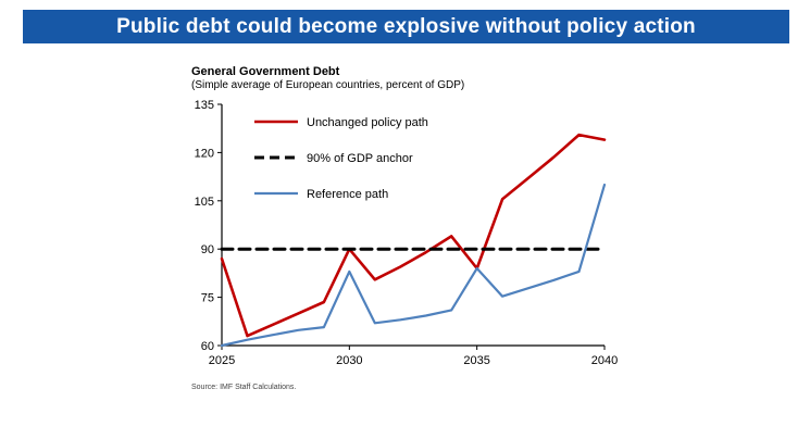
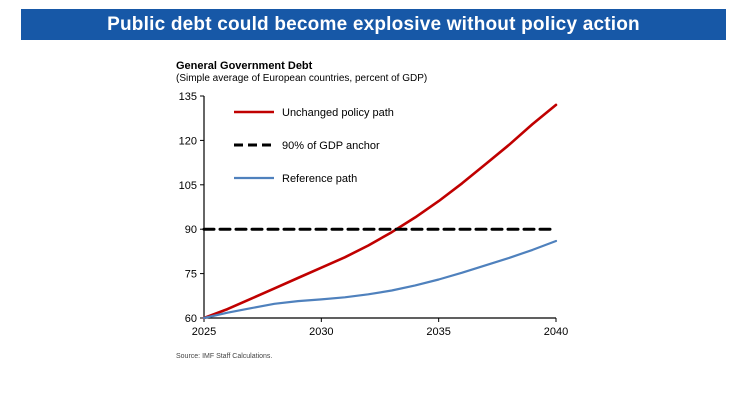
Unchanged policy path/2025: 87 -> 60
Unchanged policy path/2030: 90 -> 77
Reference path/2030: 83 -> 66
Unchanged policy path/2035: 84 -> 100
Reference path/2035: 84 -> 73
Unchanged policy path/2040: 124 -> 132
Reference path/2040: 110 -> 86
